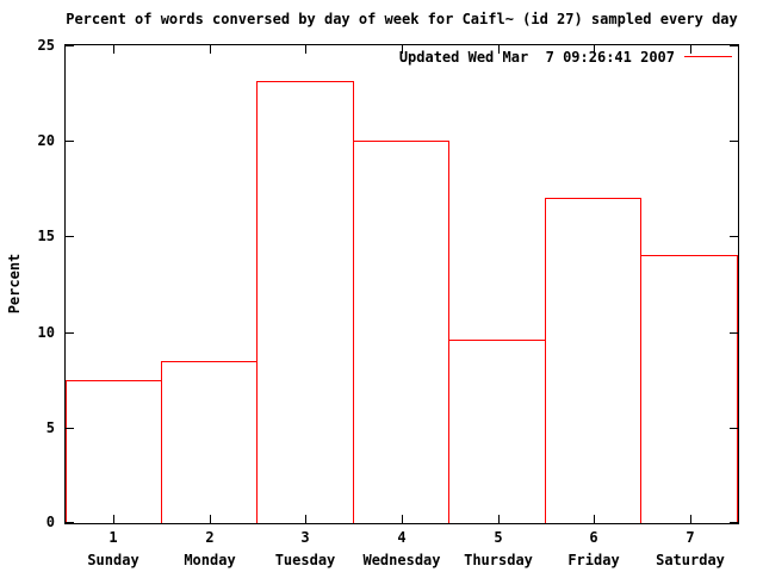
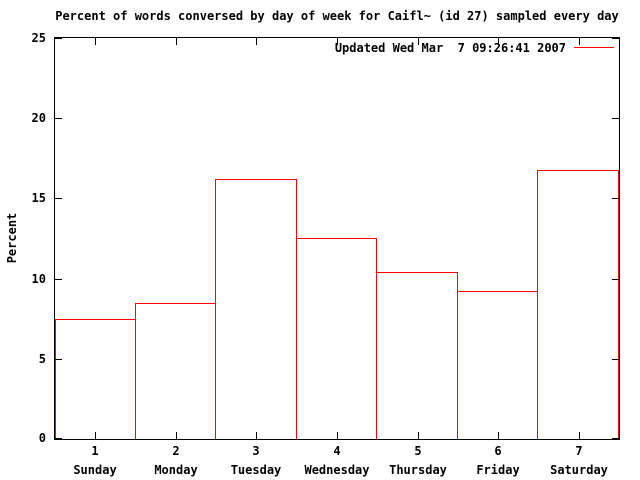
Tuesday: 23.1 -> 16.2
Wednesday: 20.0 -> 12.5
Thursday: 9.6 -> 10.4
Friday: 17.0 -> 9.2
Saturday: 14.0 -> 16.8
